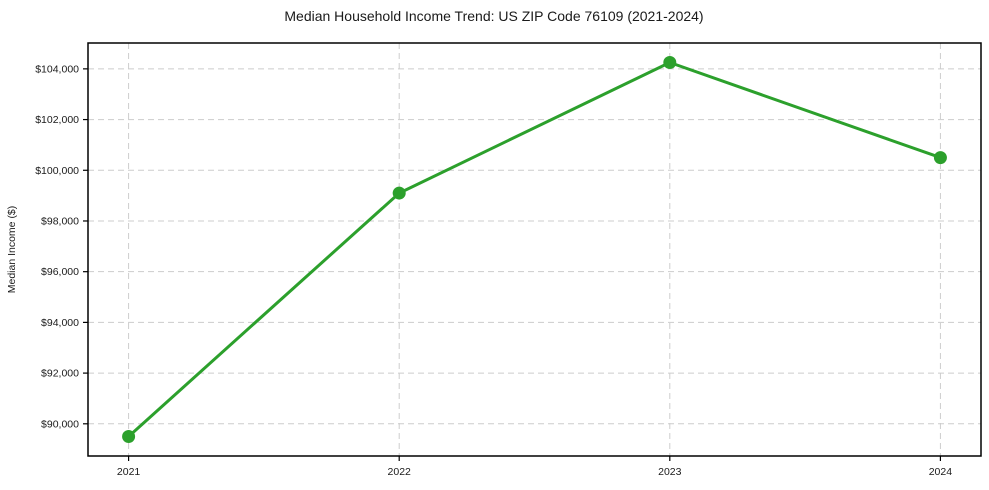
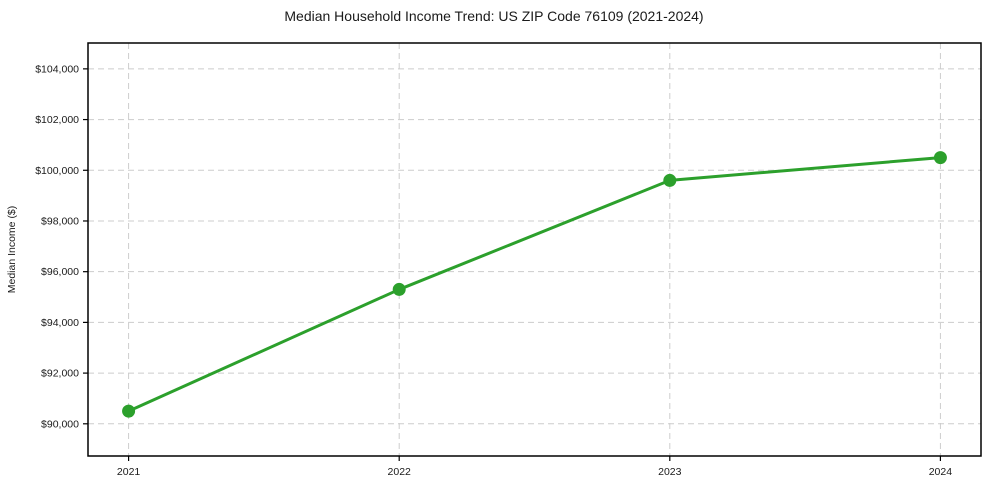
2021: $89500 -> $90500
2022: $99100 -> $95300
2023: $104200 -> $99600
